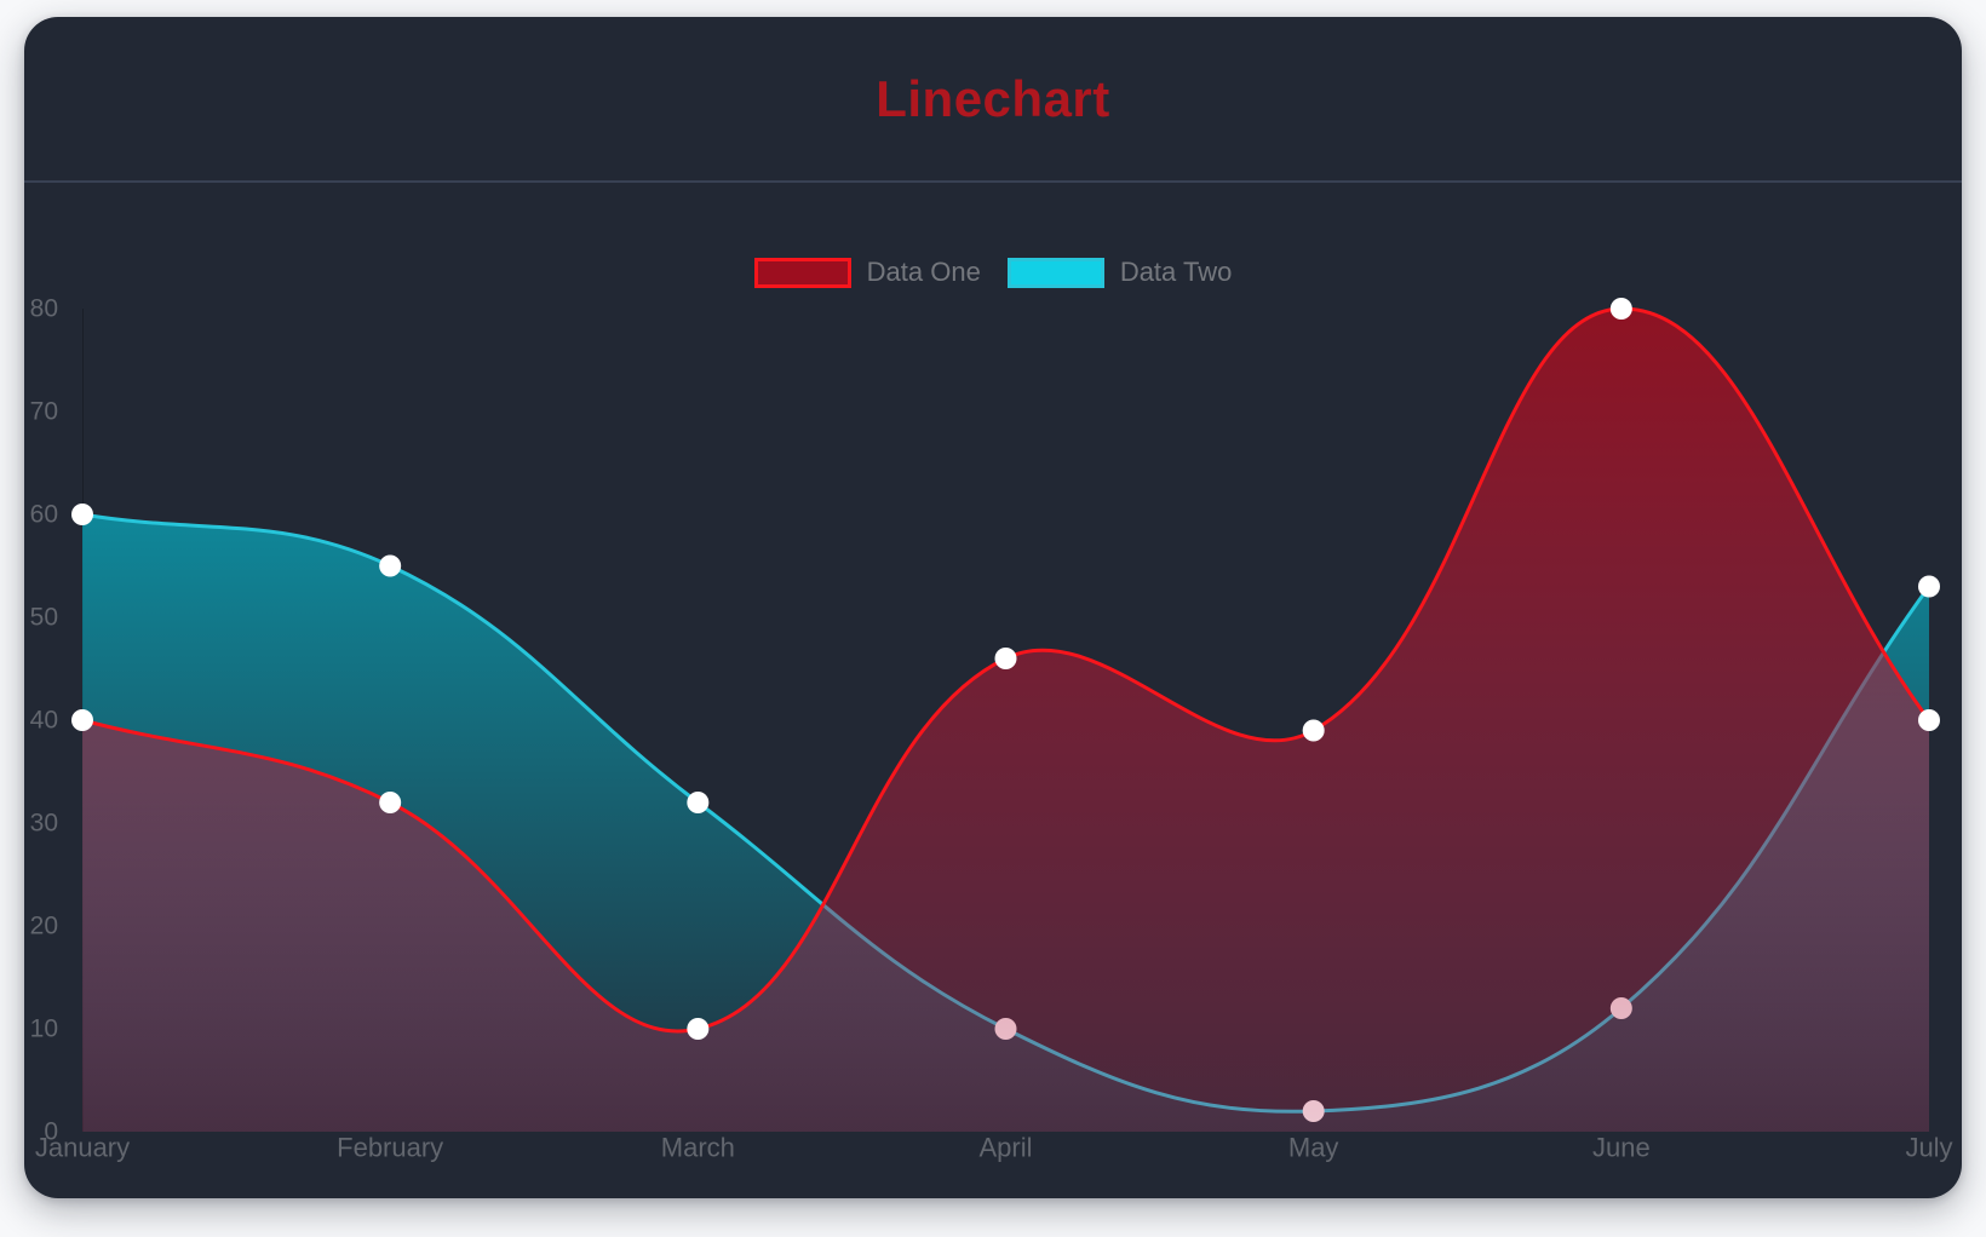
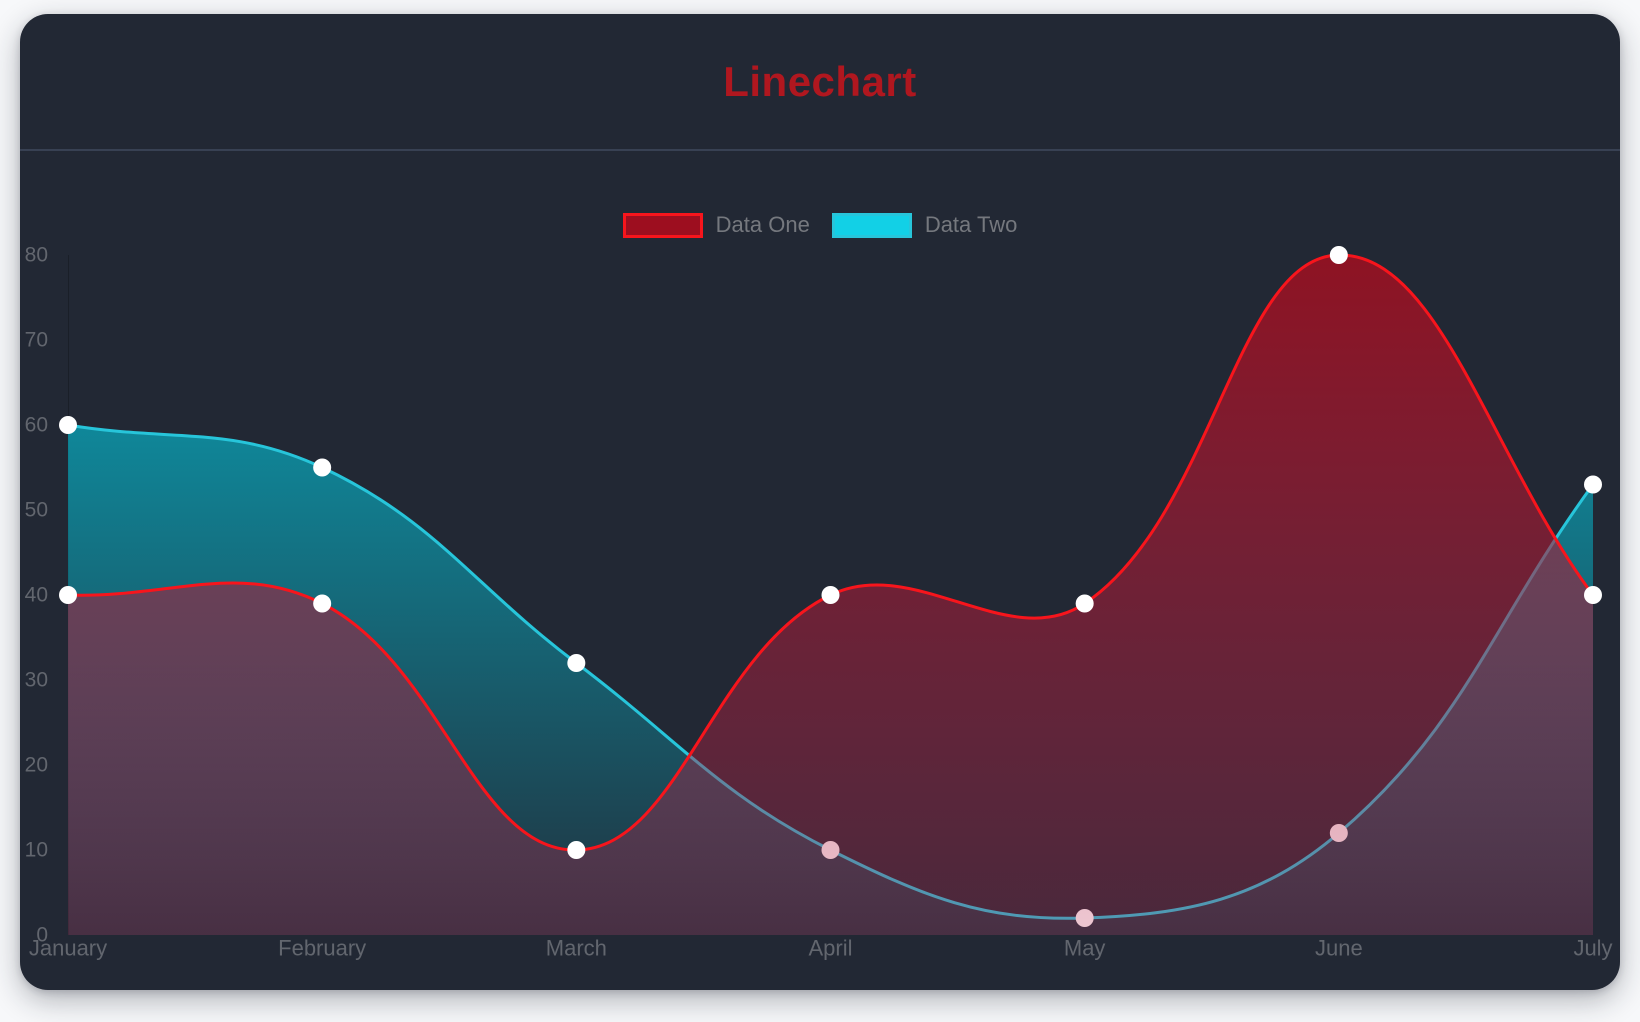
Data One/February: 32 -> 39
Data One/April: 46 -> 40
